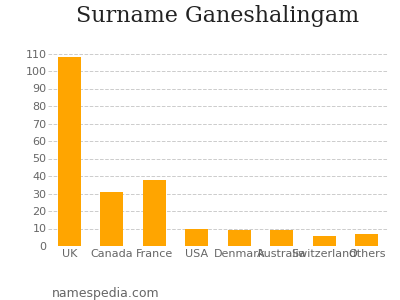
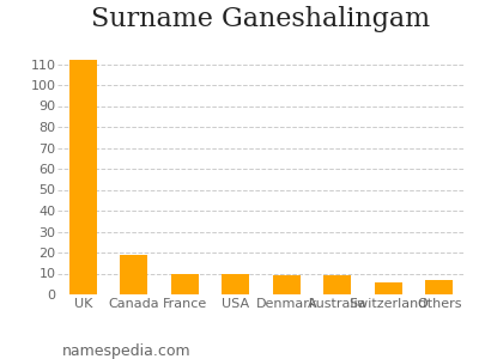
UK: 108 -> 112
Canada: 31 -> 19
France: 38 -> 10
